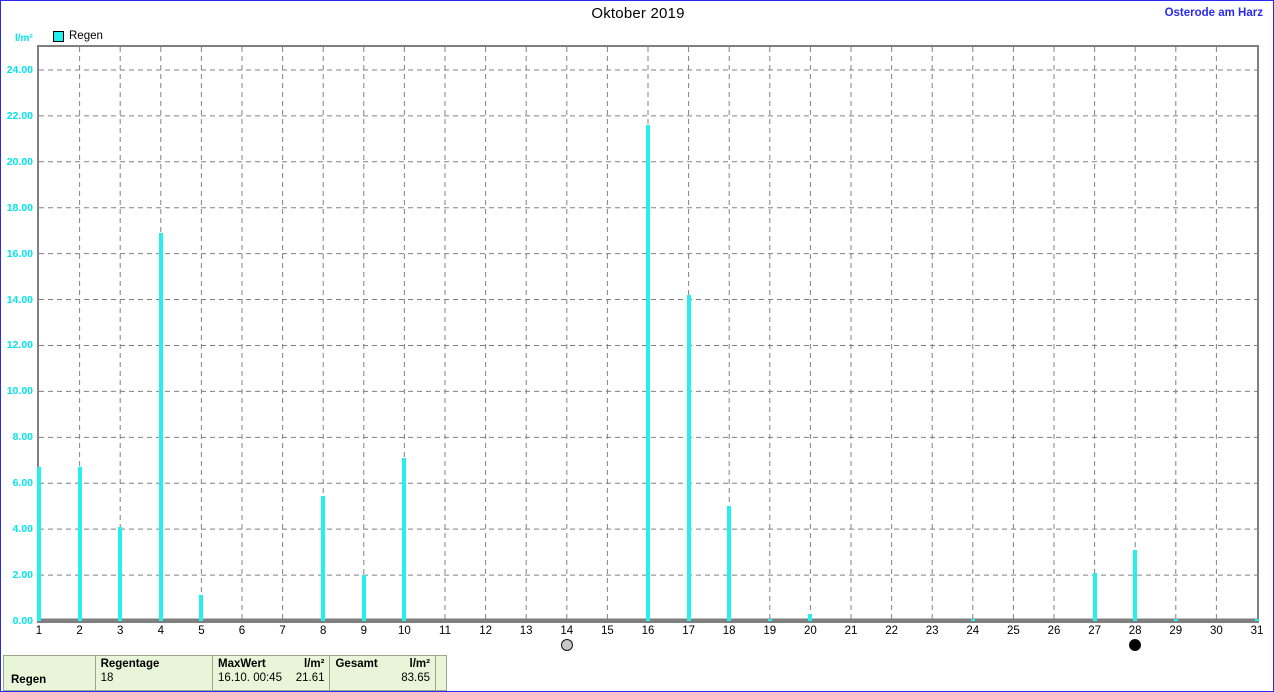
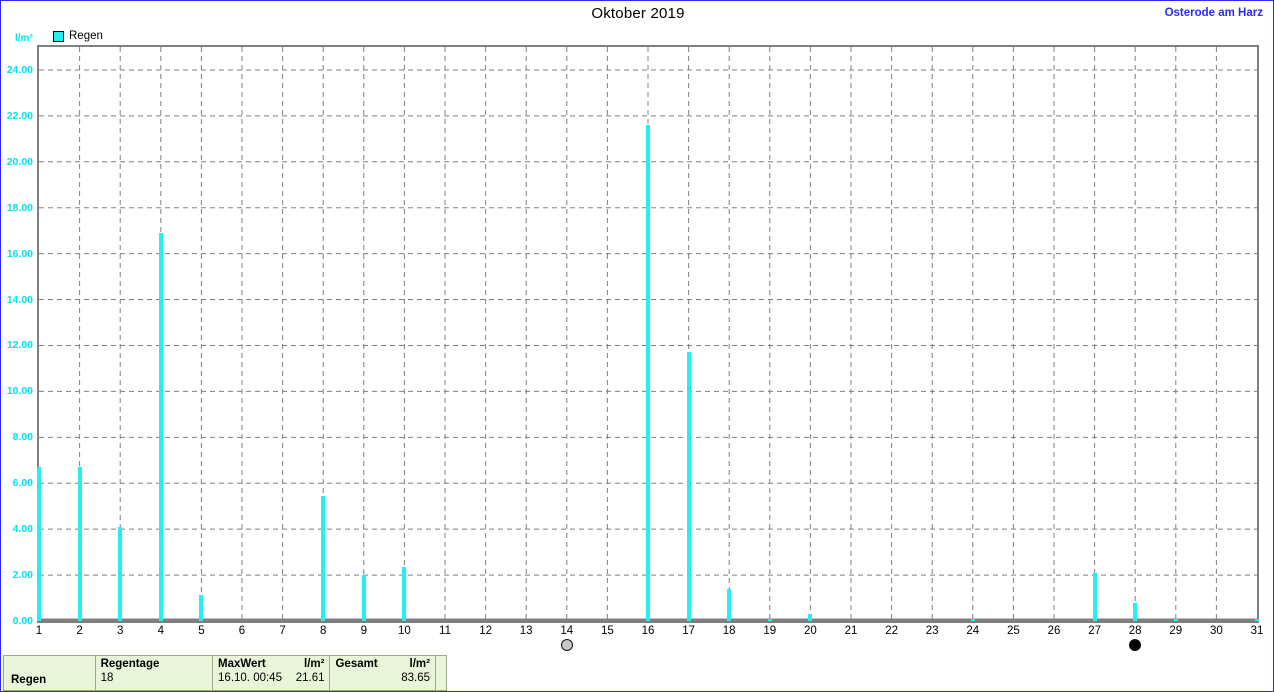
10: 7.1 -> 2.4
17: 14.2 -> 11.7
18: 5.0 -> 1.4
28: 3.1 -> 0.8
